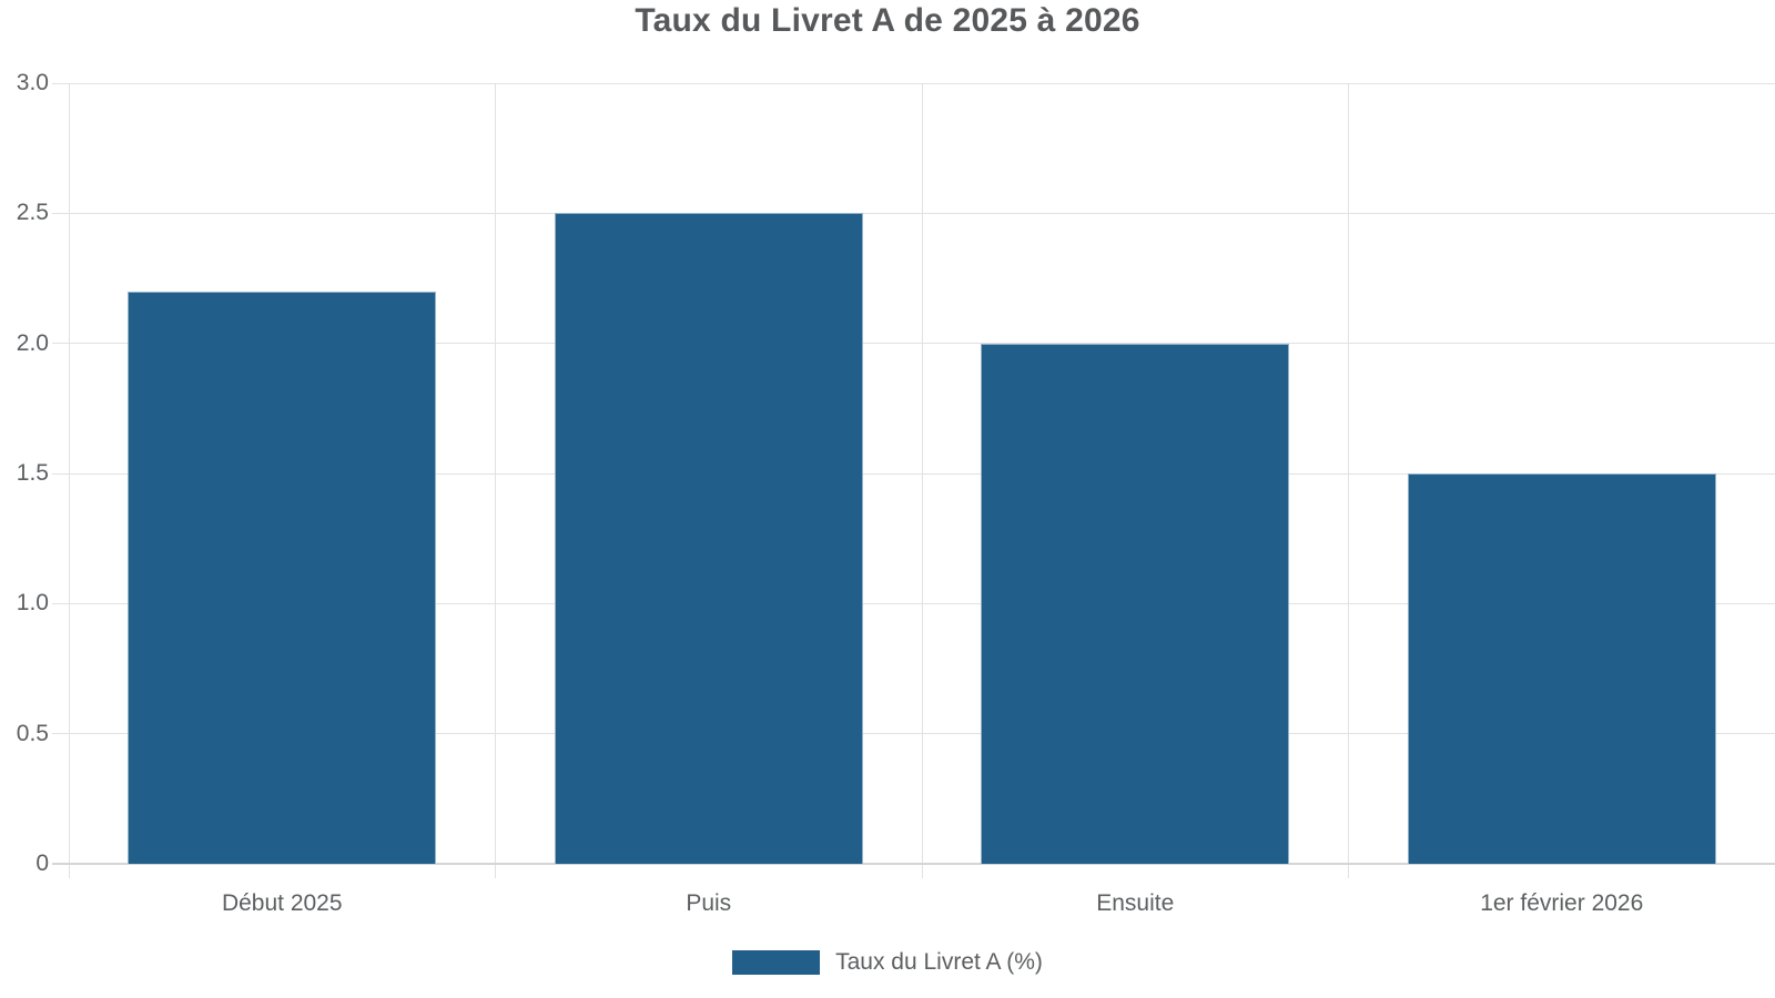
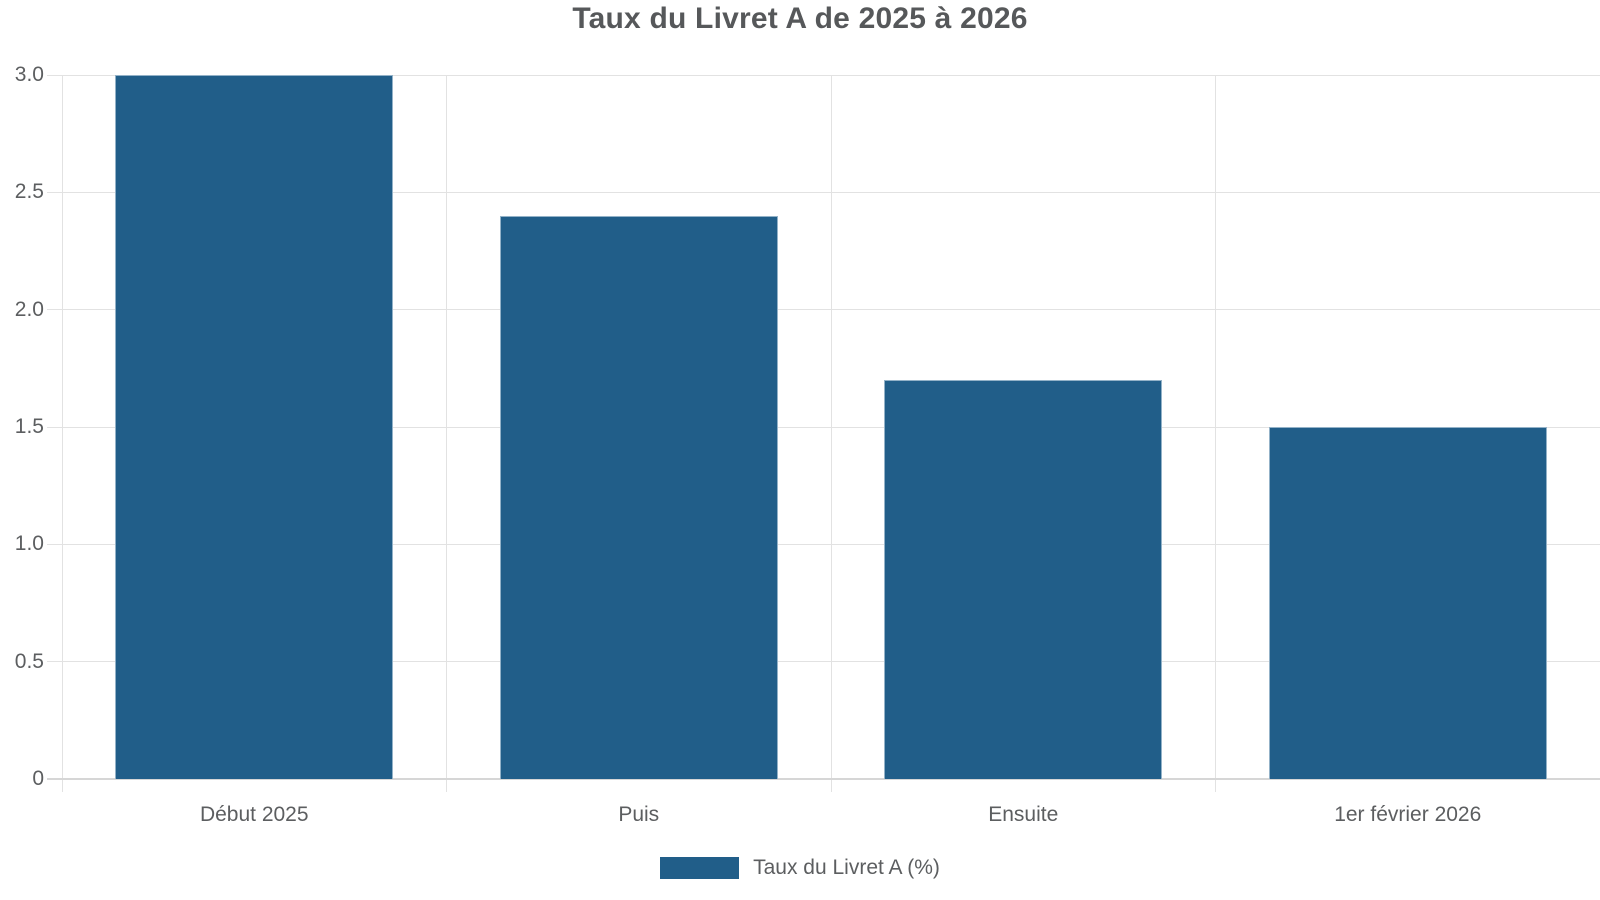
Début 2025: 2.2 -> 3.0
Puis: 2.5 -> 2.4
Ensuite: 2.0 -> 1.7
